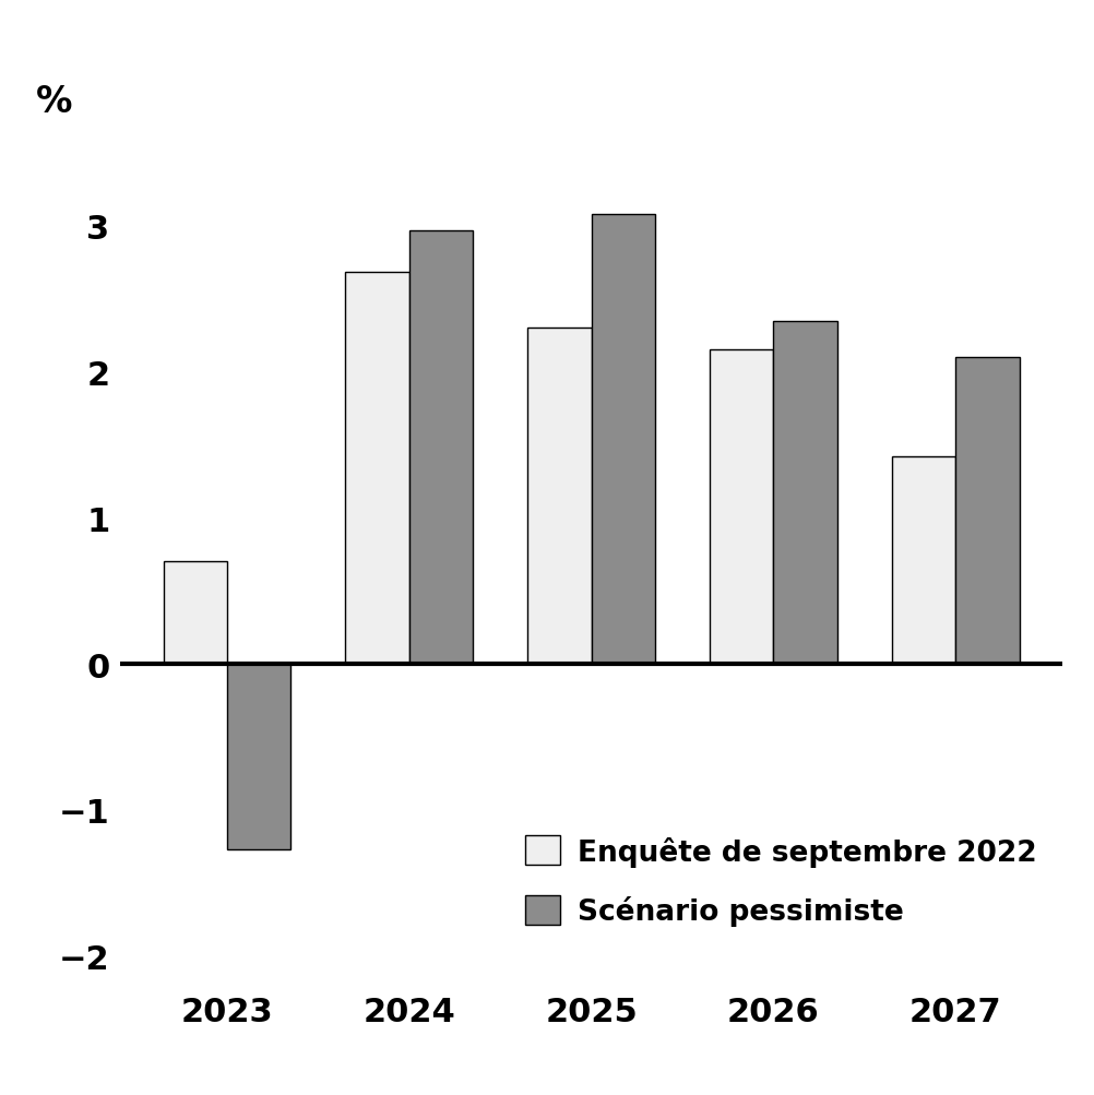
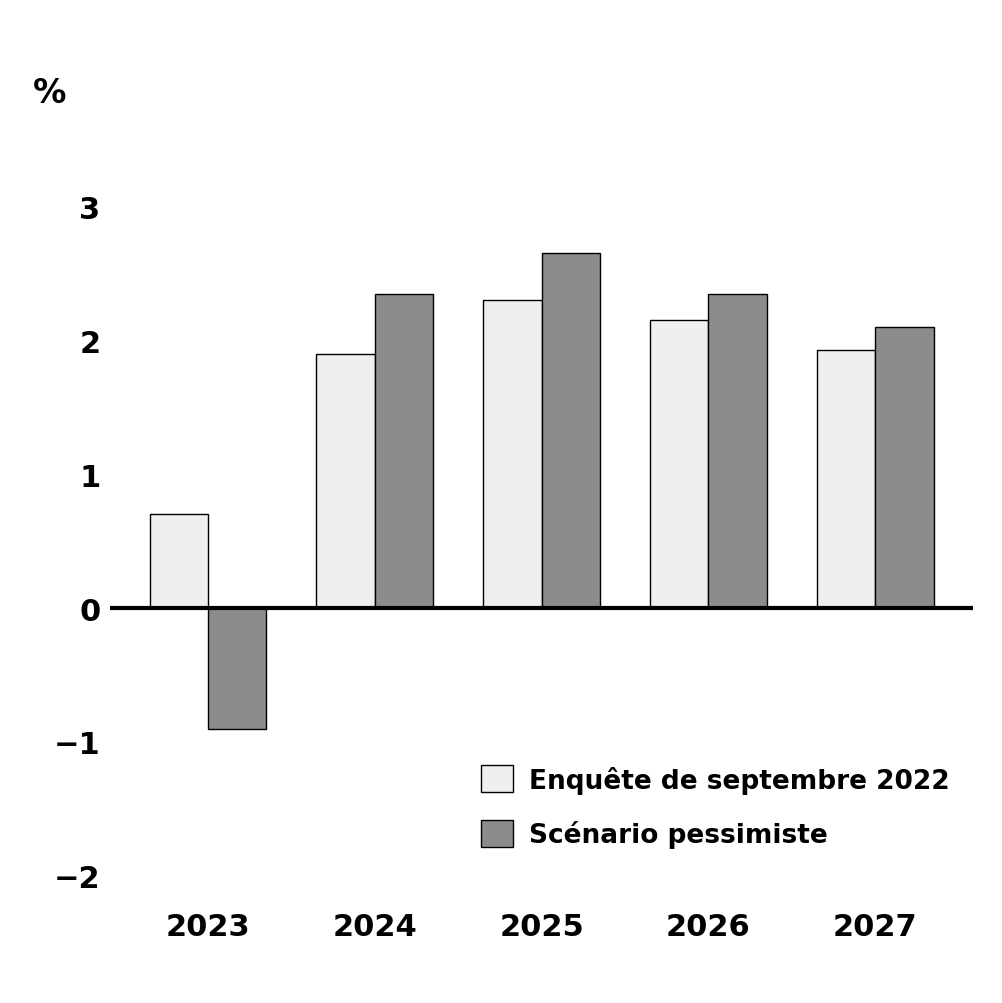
Scénario pessimiste/2023: -1.27 -> -0.90
Enquête de septembre 2022/2024: 2.68 -> 1.90
Scénario pessimiste/2024: 2.97 -> 2.35
Scénario pessimiste/2025: 3.08 -> 2.65
Enquête de septembre 2022/2027: 1.42 -> 1.93
